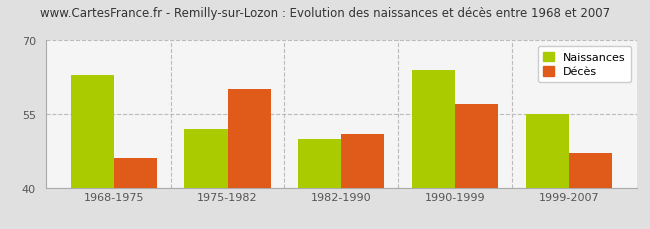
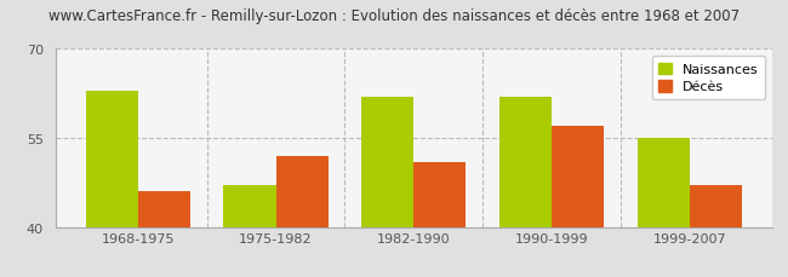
Naissances/1975-1982: 52 -> 47
Décès/1975-1982: 60 -> 52
Naissances/1982-1990: 50 -> 62
Naissances/1990-1999: 64 -> 62
